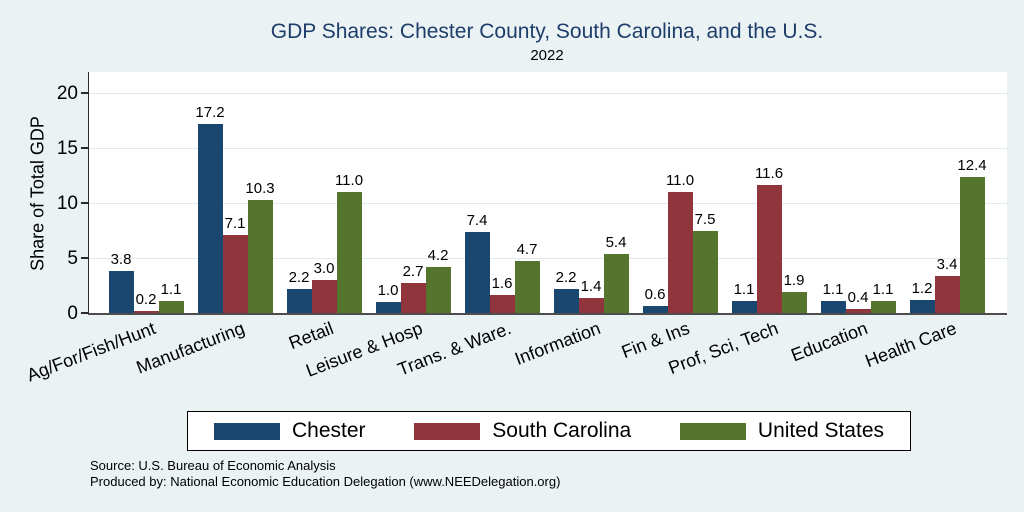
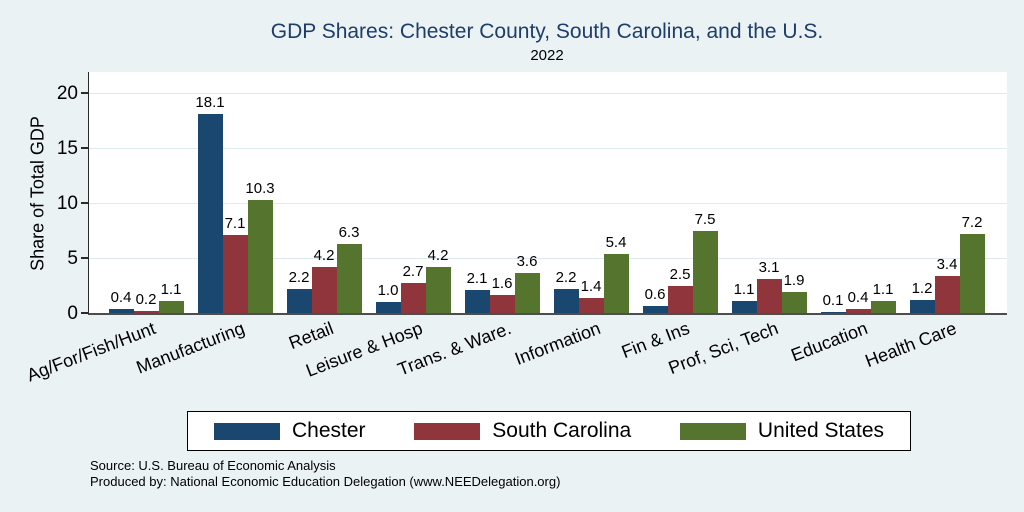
Chester/Ag/For/Fish/Hunt: 3.8 -> 0.4
Chester/Manufacturing: 17.2 -> 18.1
South Carolina/Retail: 3.0 -> 4.2
United States/Retail: 11.0 -> 6.3
Chester/Trans. & Ware.: 7.4 -> 2.1
United States/Trans. & Ware.: 4.7 -> 3.6
South Carolina/Fin & Ins: 11.0 -> 2.5
South Carolina/Prof, Sci, Tech: 11.6 -> 3.1
Chester/Education: 1.1 -> 0.1
United States/Health Care: 12.4 -> 7.2
